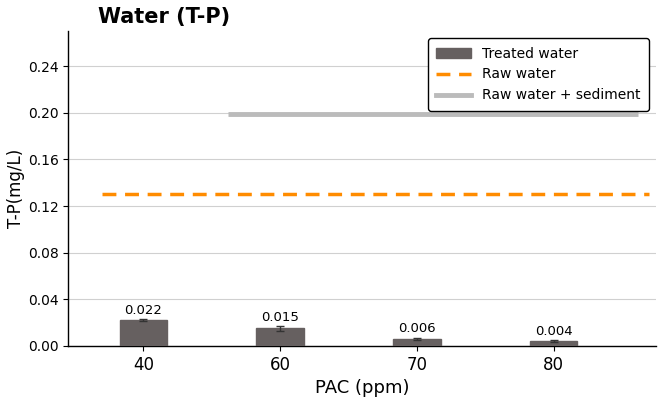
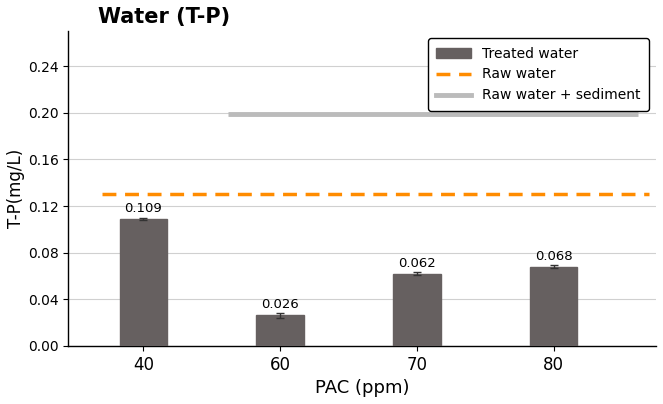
40: 0.022 -> 0.109
60: 0.015 -> 0.026
70: 0.006 -> 0.062
80: 0.004 -> 0.068
